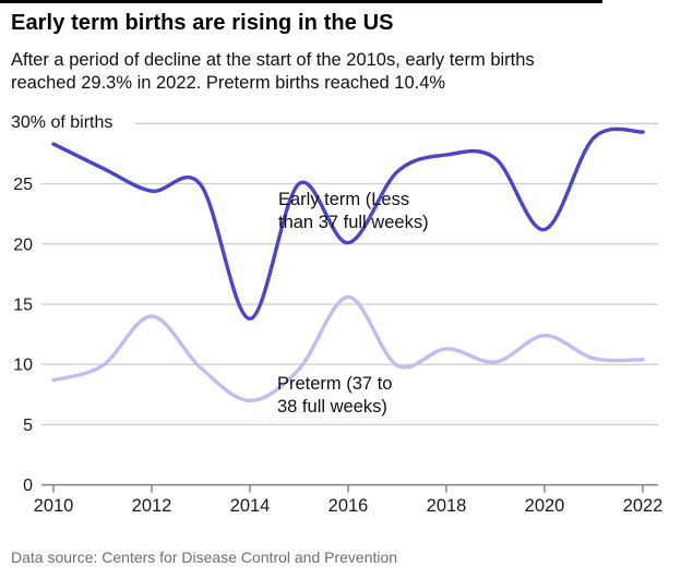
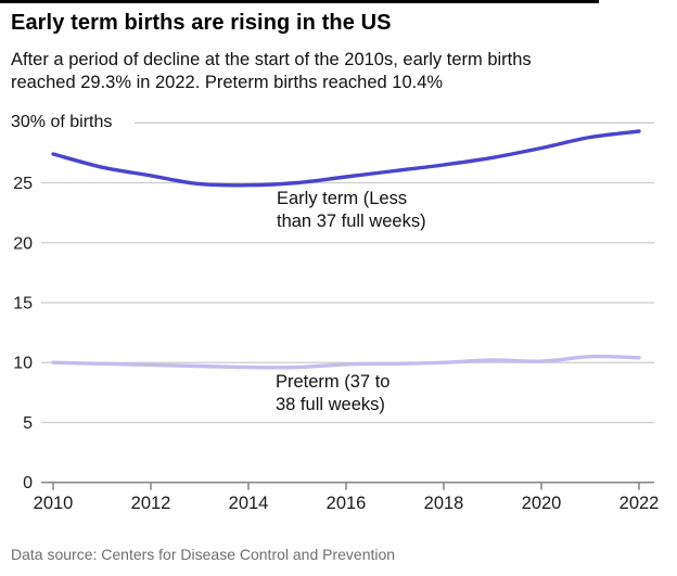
Early term (Less than 37 full weeks)/2010: 28.3 -> 27.4
Preterm (37 to 38 full weeks)/2010: 8.7 -> 10.0
Early term (Less than 37 full weeks)/2012: 24.4 -> 25.6
Preterm (37 to 38 full weeks)/2012: 14.0 -> 9.8
Early term (Less than 37 full weeks)/2014: 13.8 -> 24.8
Preterm (37 to 38 full weeks)/2014: 7.0 -> 9.6
Early term (Less than 37 full weeks)/2016: 20.1 -> 25.5
Preterm (37 to 38 full weeks)/2016: 15.6 -> 9.8
Early term (Less than 37 full weeks)/2018: 27.4 -> 26.5
Preterm (37 to 38 full weeks)/2018: 11.3 -> 10.0
Early term (Less than 37 full weeks)/2020: 21.2 -> 27.9
Preterm (37 to 38 full weeks)/2020: 12.4 -> 10.1
